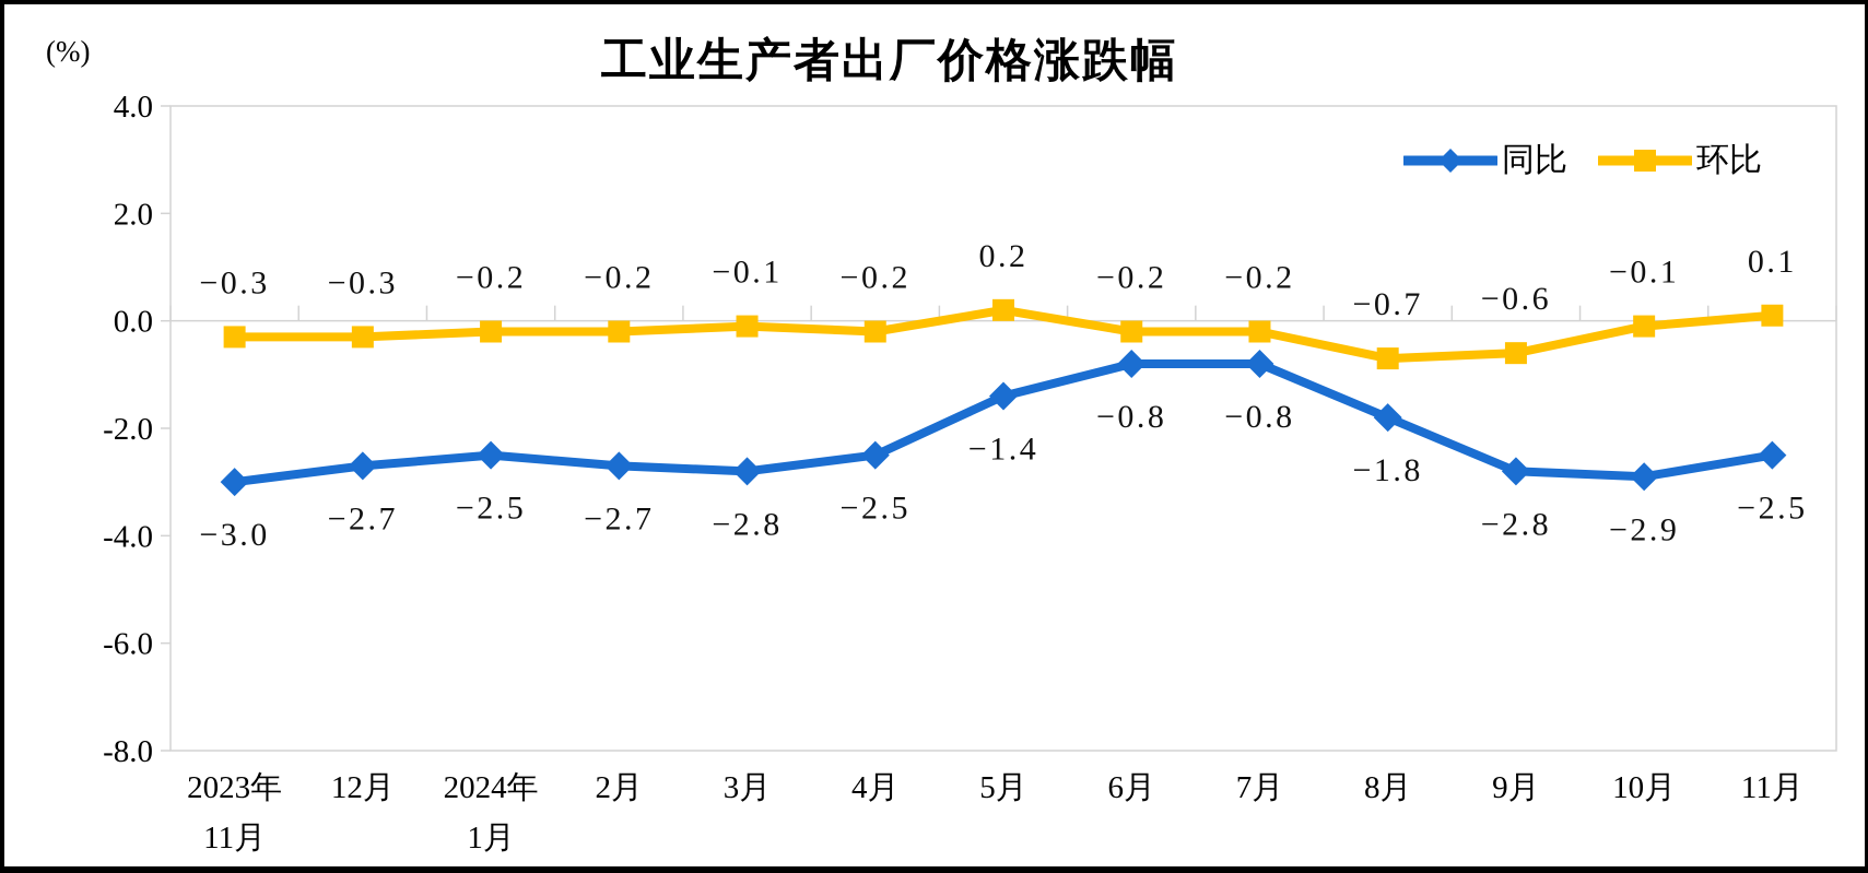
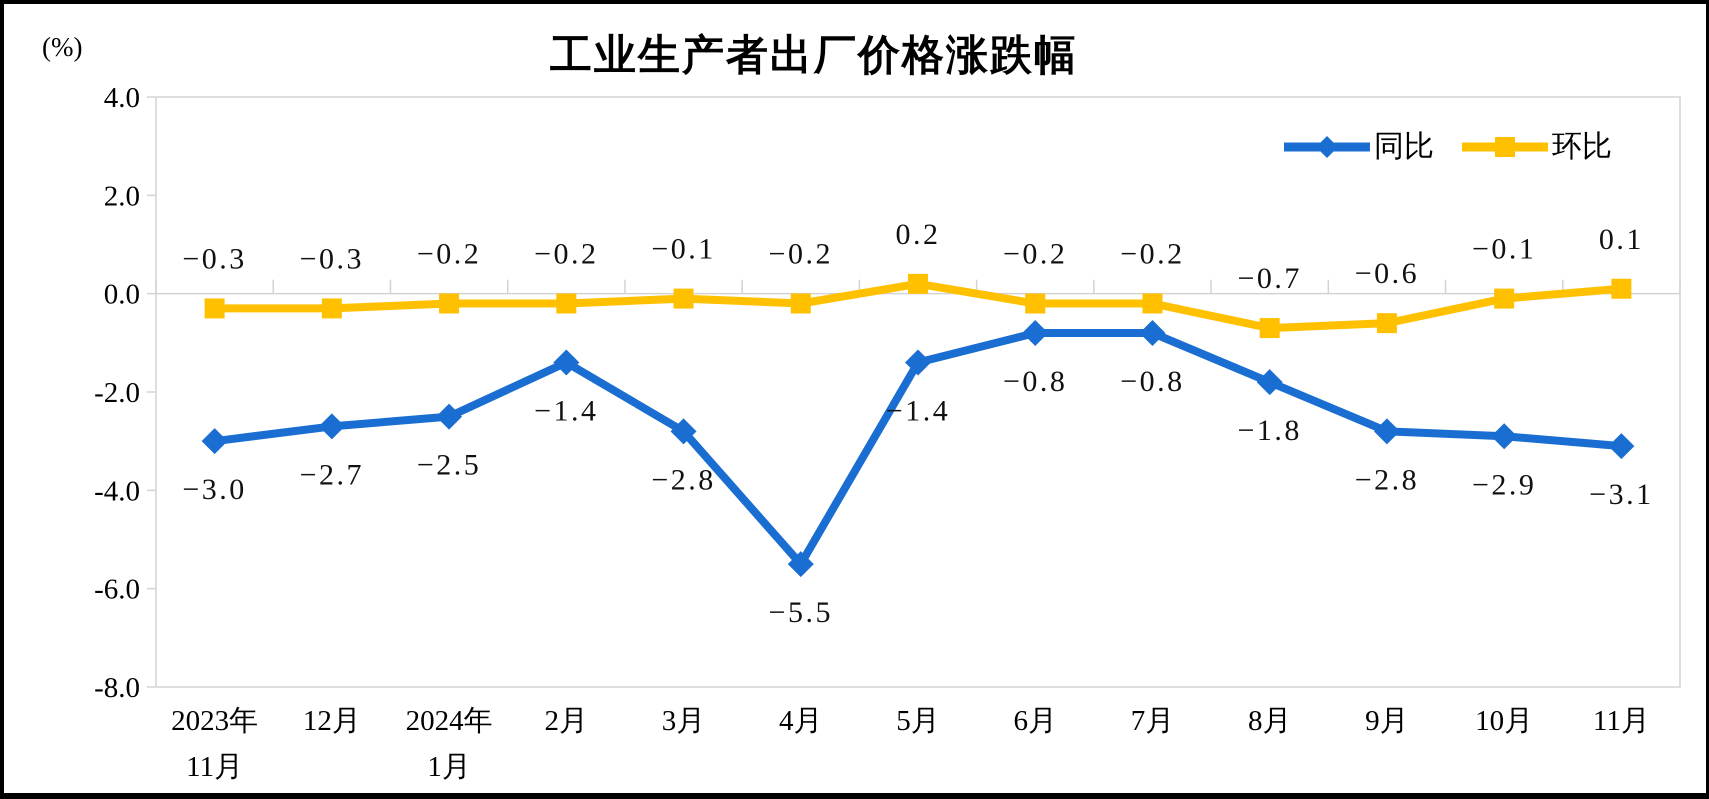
同比/2月: −2.7 -> −1.4
同比/4月: −2.5 -> −5.5
同比/11月: −2.5 -> −3.1
